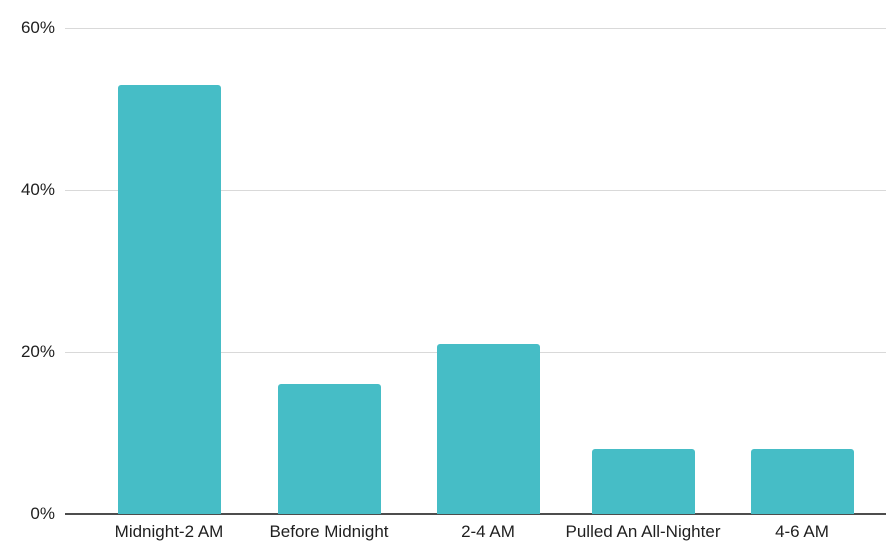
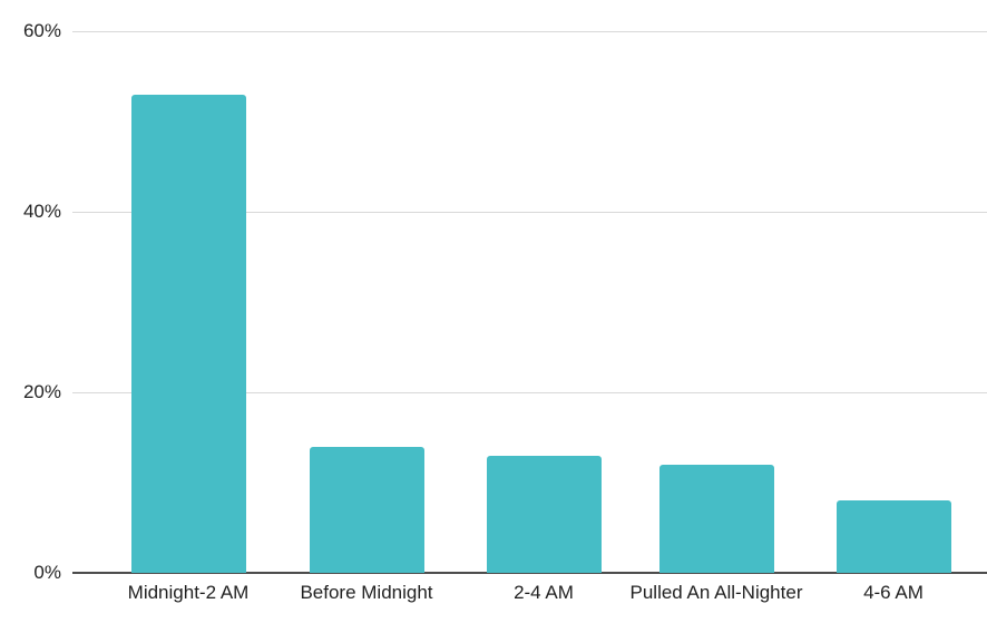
Before Midnight: 16% -> 14%
2-4 AM: 21% -> 13%
Pulled An All-Nighter: 8% -> 12%
